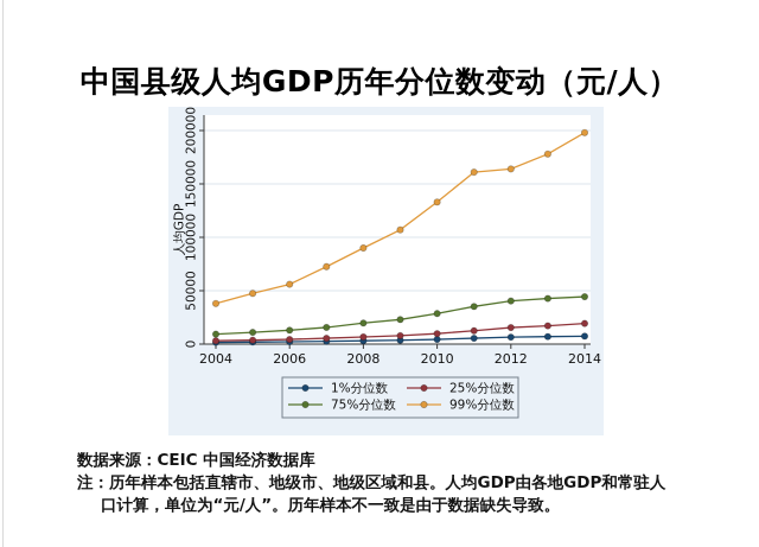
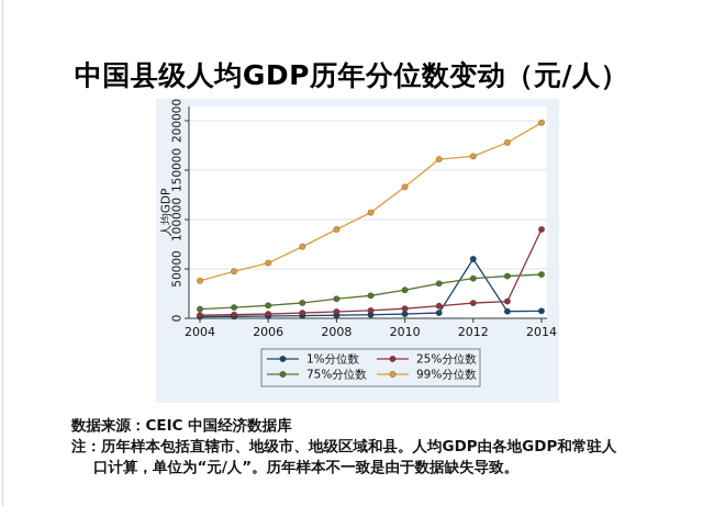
1%分位数/2012: 10000 -> 60000
25%分位数/2014: 20000 -> 90000
